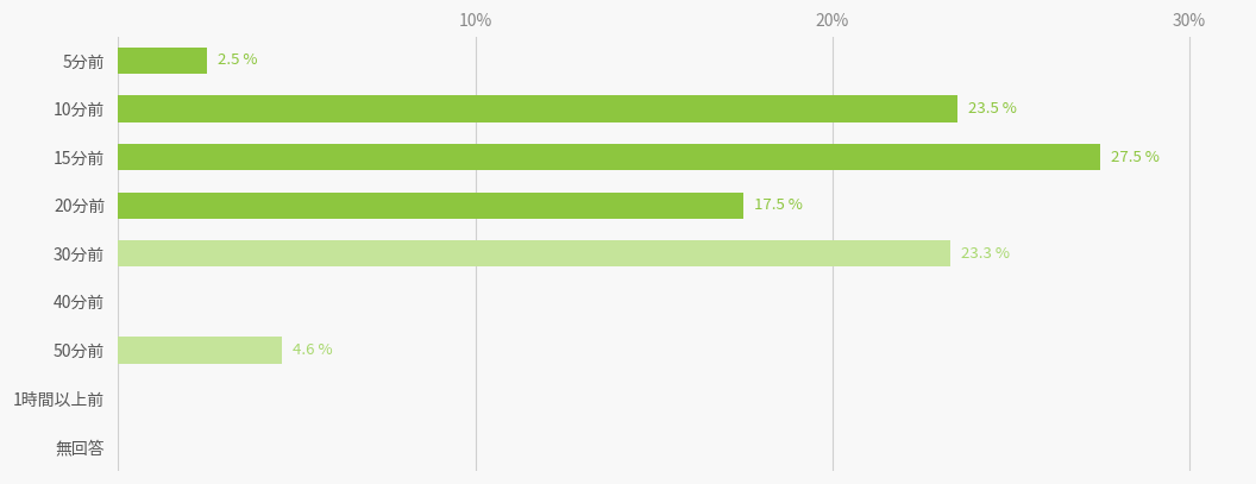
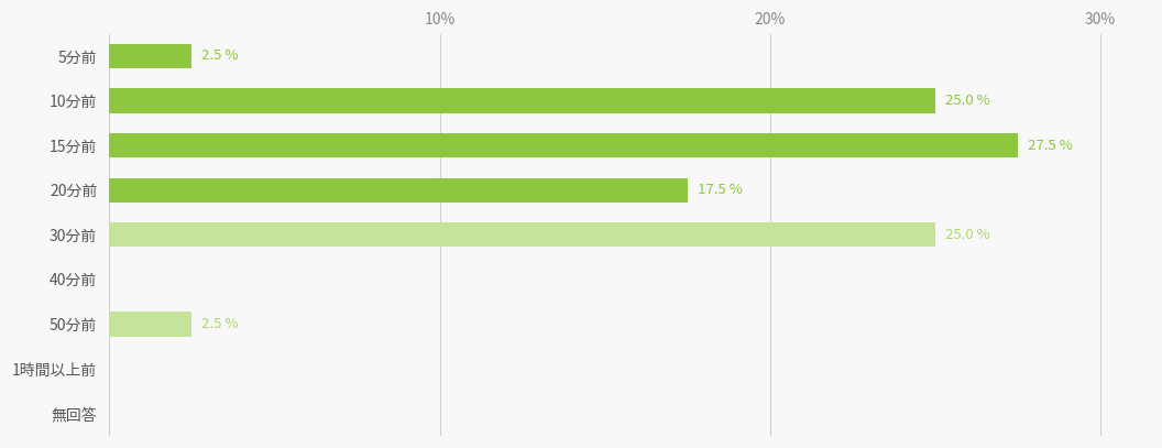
10分前: 23.5 -> 25.0
30分前: 23.3 -> 25.0
50分前: 4.6 -> 2.5
